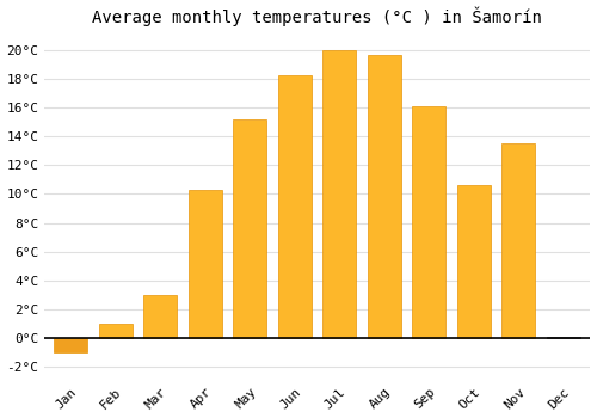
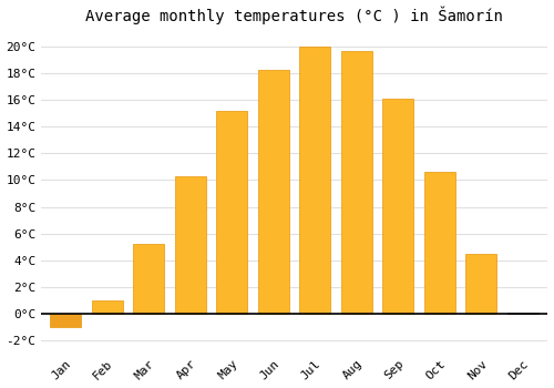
Mar: 3.0°C -> 5.2°C
Nov: 13.5°C -> 4.5°C
